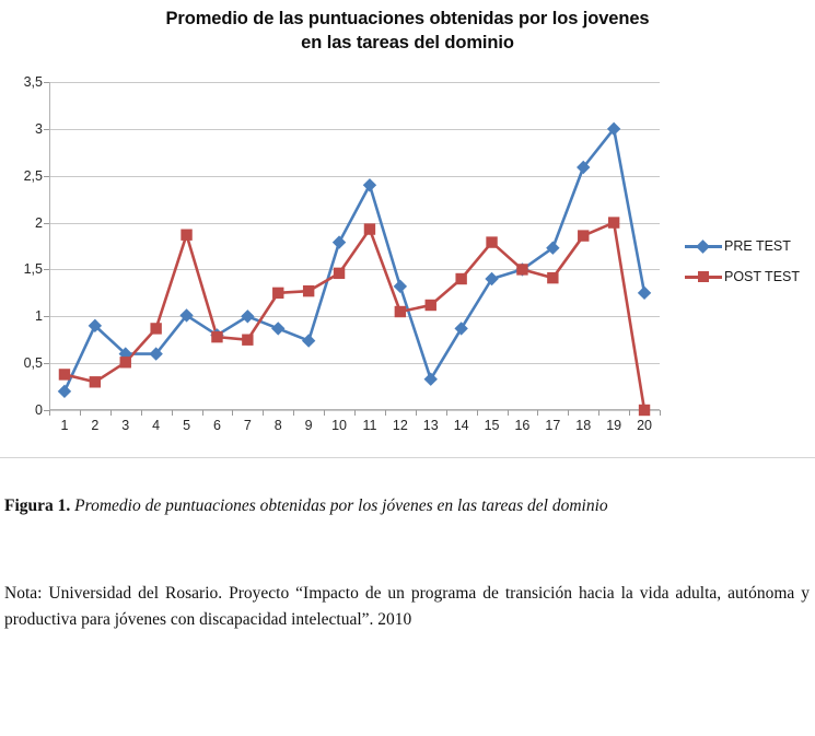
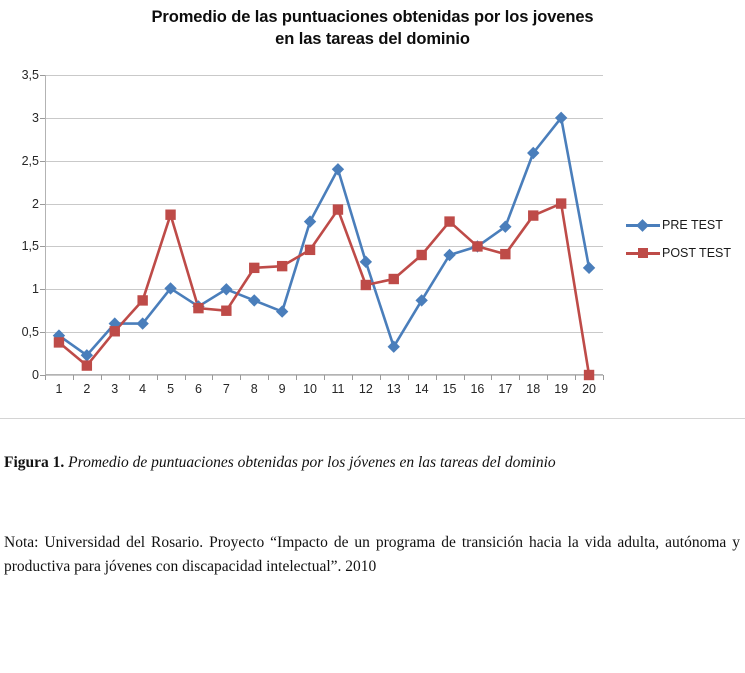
PRE TEST/1: 0,2 -> 0,5
PRE TEST/2: 0,9 -> 0,2
POST TEST/2: 0,3 -> 0,1
